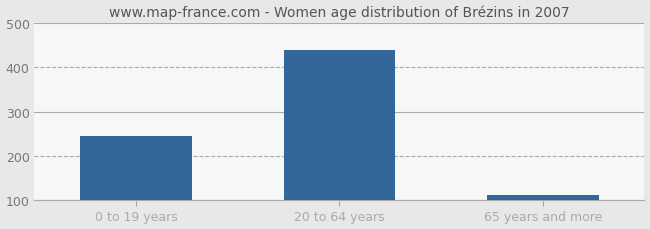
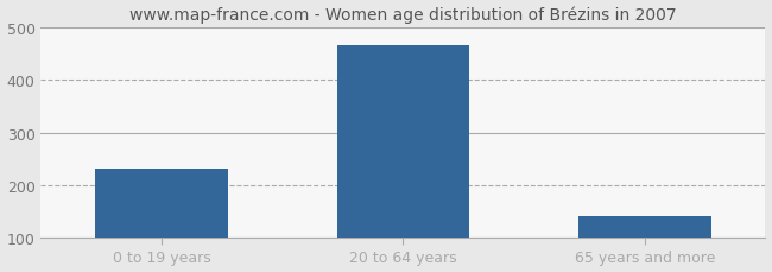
0 to 19 years: 245 -> 230
20 to 64 years: 440 -> 465
65 years and more: 112 -> 140
